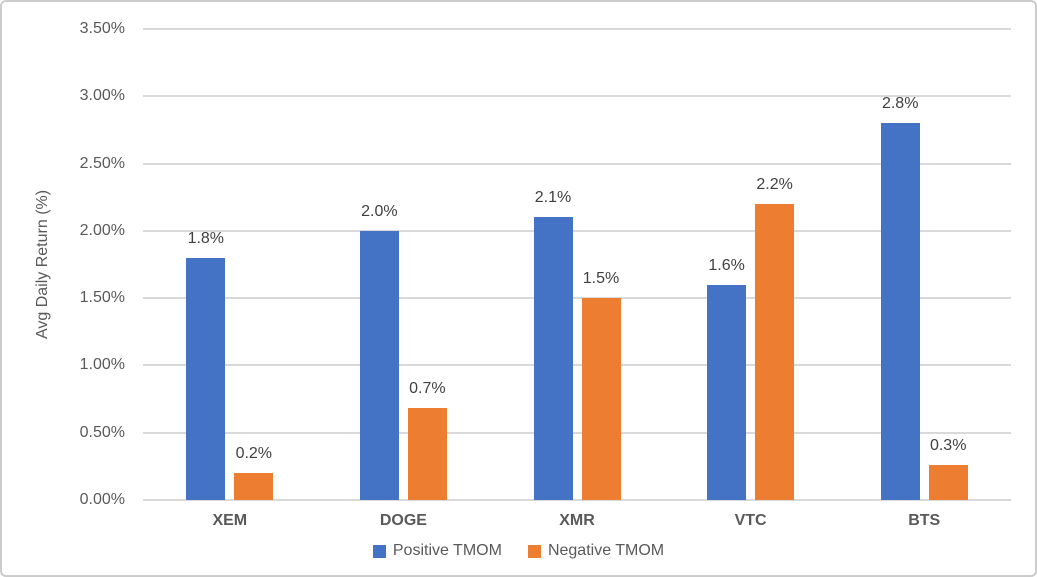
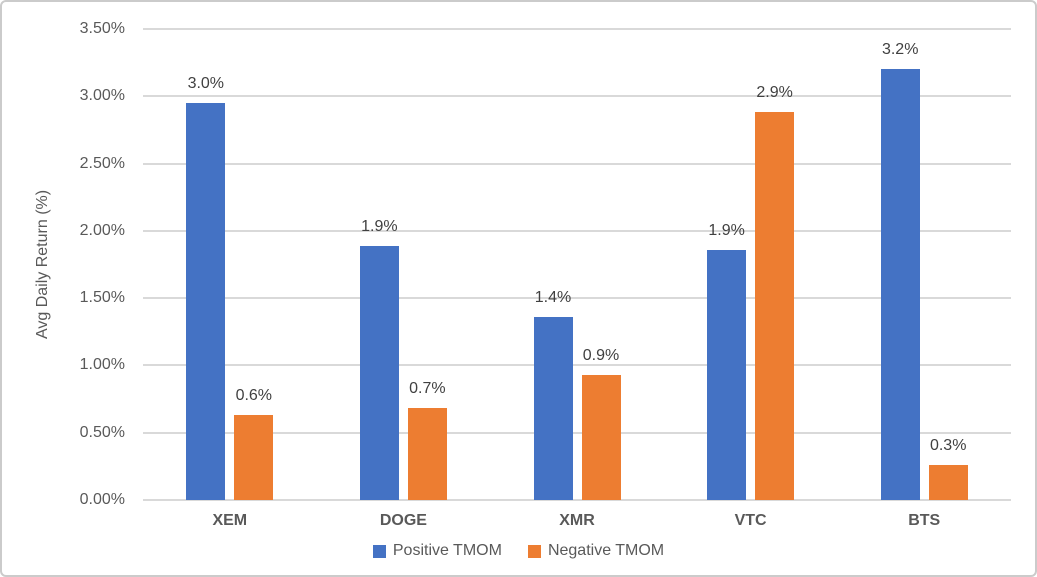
Positive TMOM/XEM: 1.8% -> 3.0%
Negative TMOM/XEM: 0.2% -> 0.6%
Positive TMOM/DOGE: 2.0% -> 1.9%
Positive TMOM/XMR: 2.1% -> 1.4%
Negative TMOM/XMR: 1.5% -> 0.9%
Positive TMOM/VTC: 1.6% -> 1.9%
Negative TMOM/VTC: 2.2% -> 2.9%
Positive TMOM/BTS: 2.8% -> 3.2%
